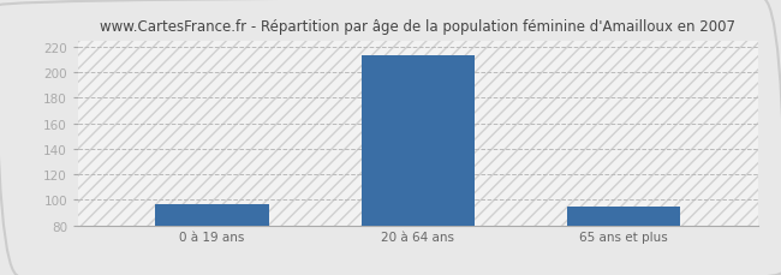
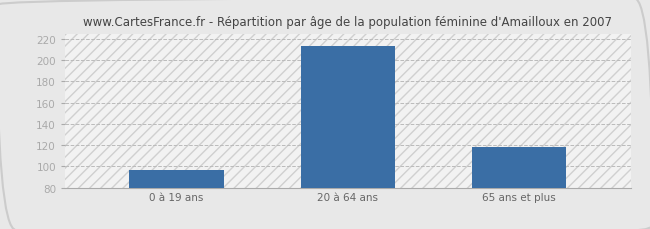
65 ans et plus: 95 -> 118
